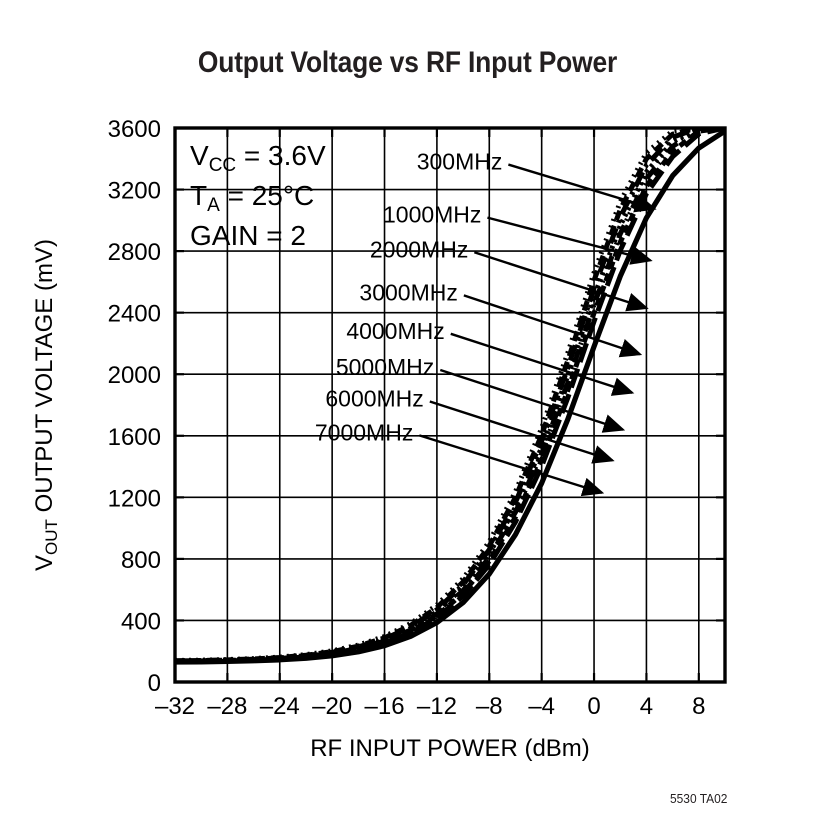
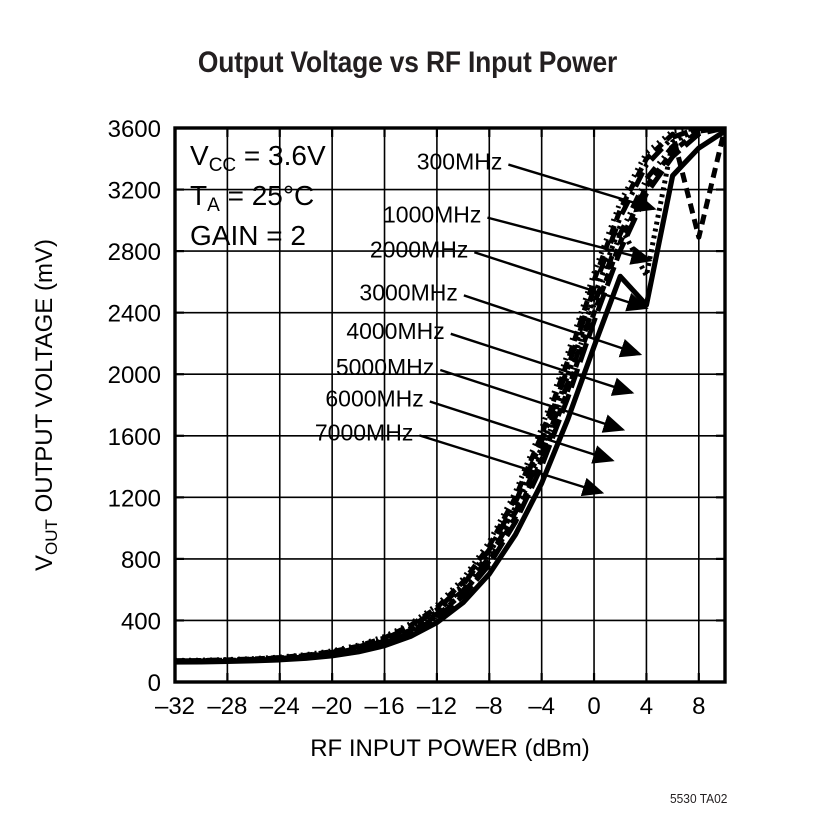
3000MHz/4: 3320 -> 2640
7000MHz/4: 3020 -> 2450
1000MHz/8: 3600 -> 2890
